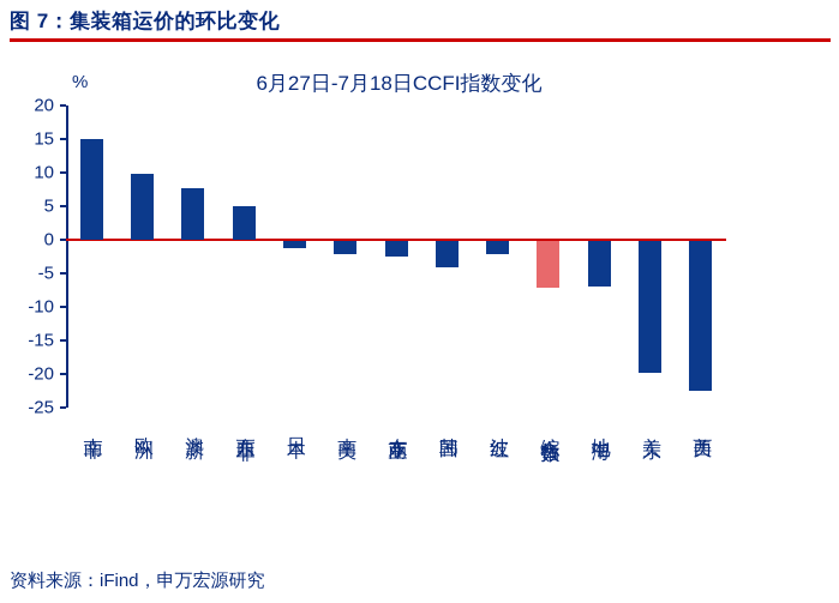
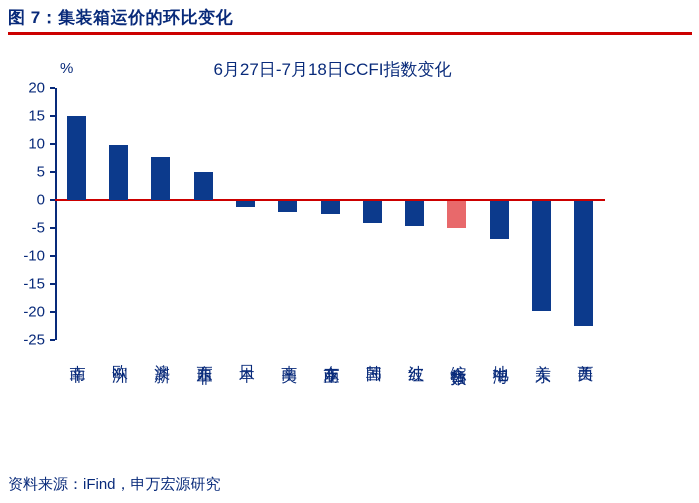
波红: -2 -> -4
综合指数: -7 -> -5
